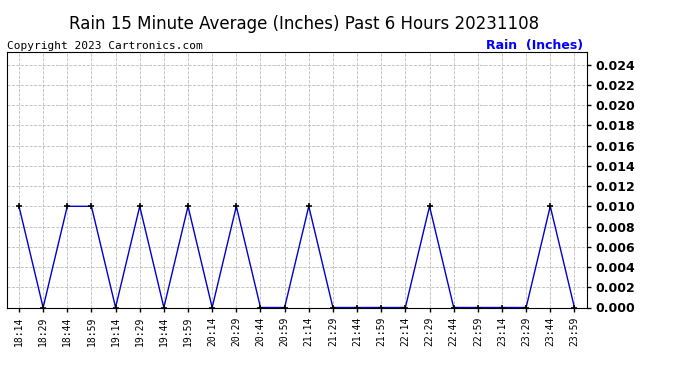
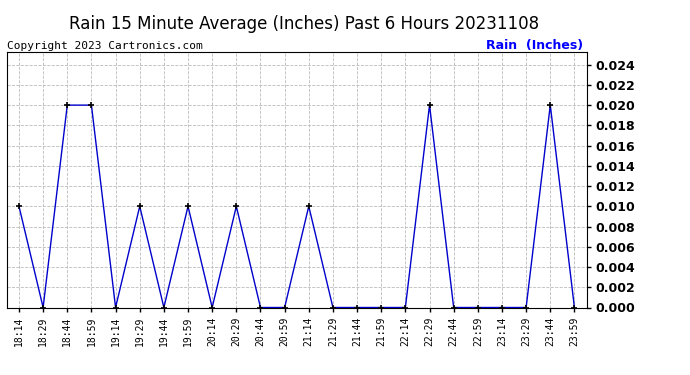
18:44: 0.01 -> 0.02
18:59: 0.01 -> 0.02
22:29: 0.01 -> 0.02
23:44: 0.01 -> 0.02
